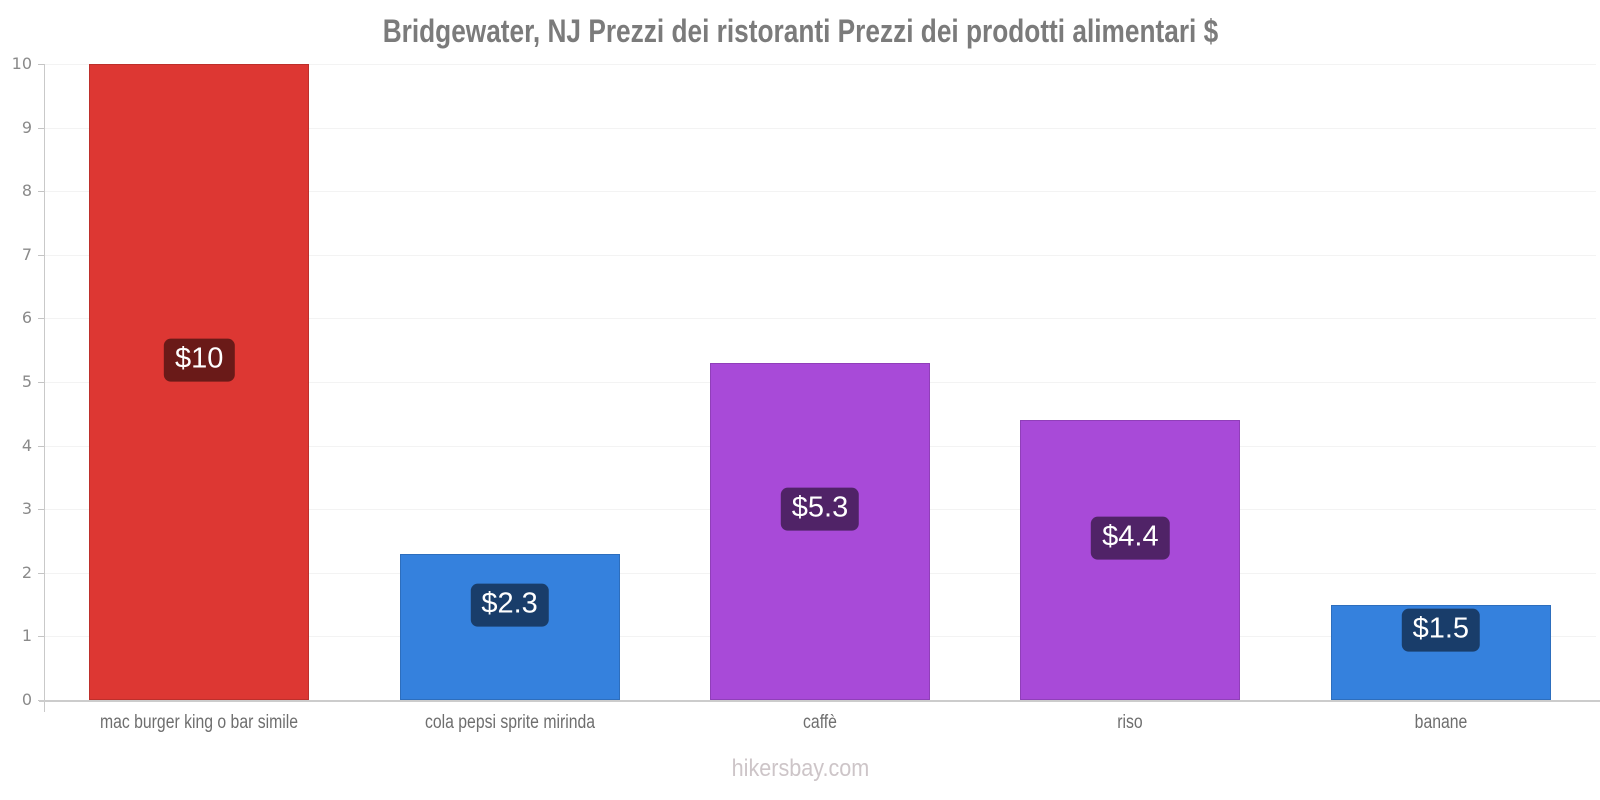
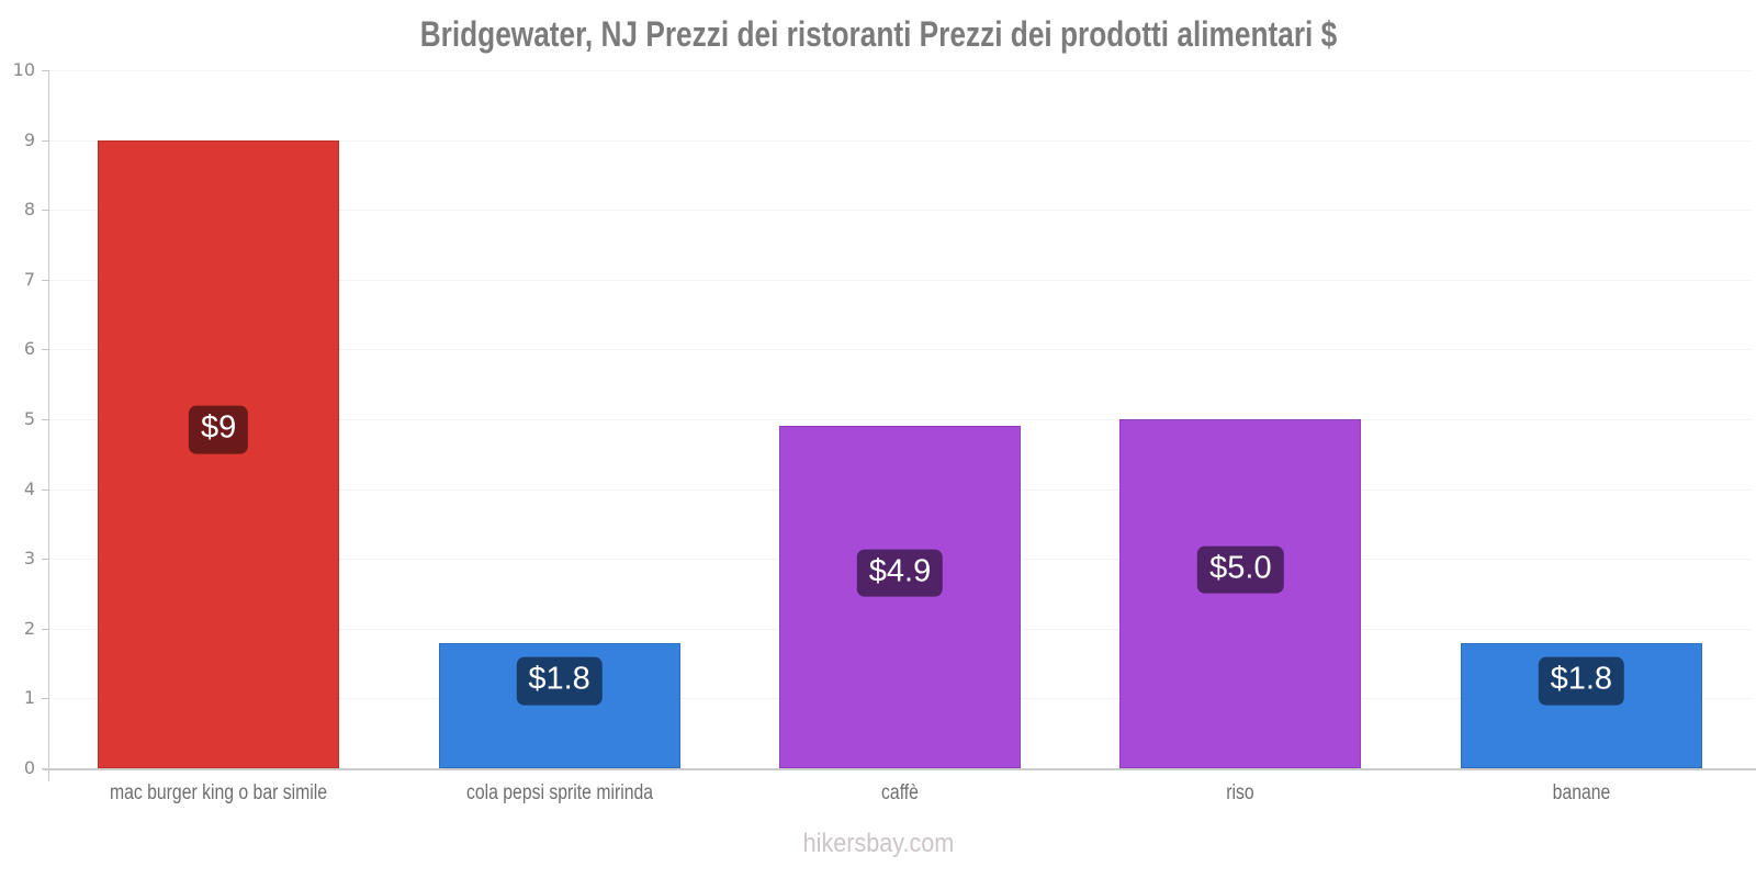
mac burger king o bar simile: $10 -> $9
cola pepsi sprite mirinda: $2.3 -> $1.8
caffè: $5.3 -> $4.9
riso: $4.4 -> $5.0
banane: $1.5 -> $1.8
